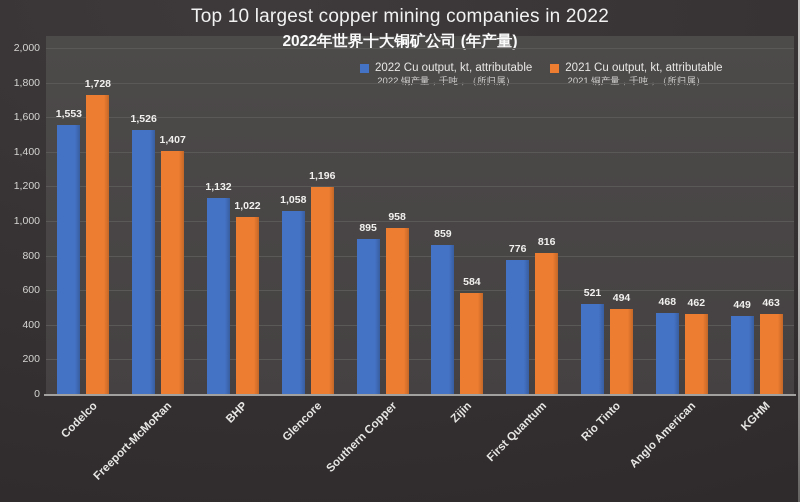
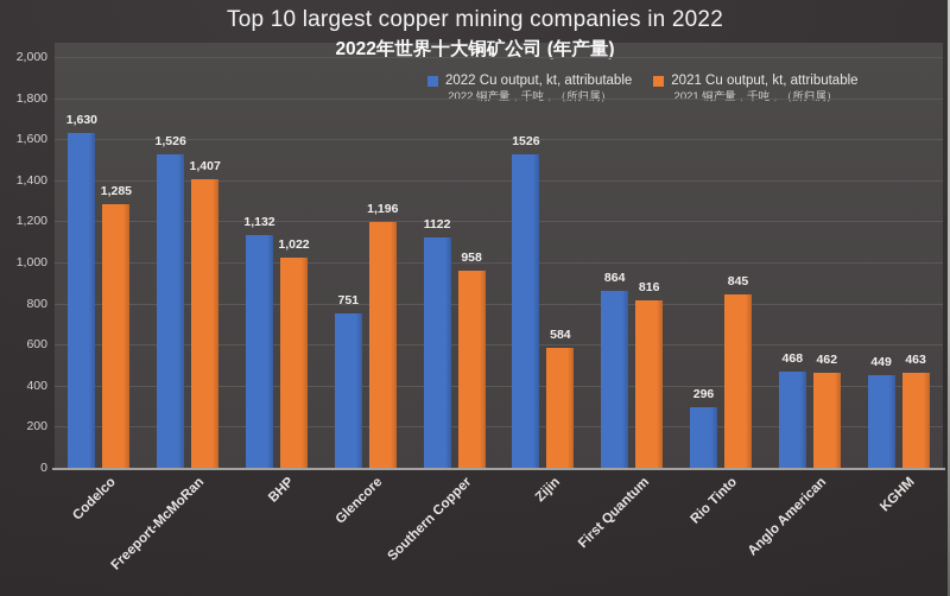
2022 Cu output, kt, attributable/Codelco: 1,553 -> 1,630
2021 Cu output, kt, attributable/Codelco: 1,728 -> 1,285
2022 Cu output, kt, attributable/Glencore: 1,058 -> 751
2022 Cu output, kt, attributable/Southern Copper: 895 -> 1122
2022 Cu output, kt, attributable/Zijin: 859 -> 1526
2022 Cu output, kt, attributable/First Quantum: 776 -> 864
2022 Cu output, kt, attributable/Rio Tinto: 521 -> 296
2021 Cu output, kt, attributable/Rio Tinto: 494 -> 845
